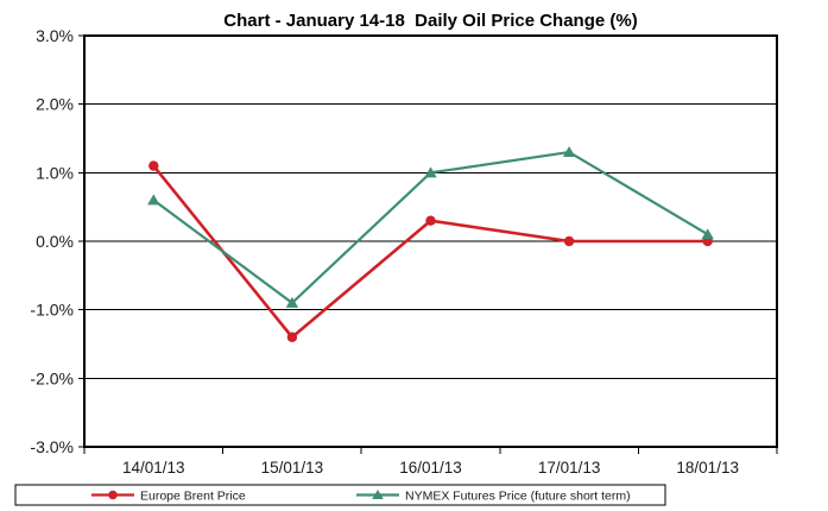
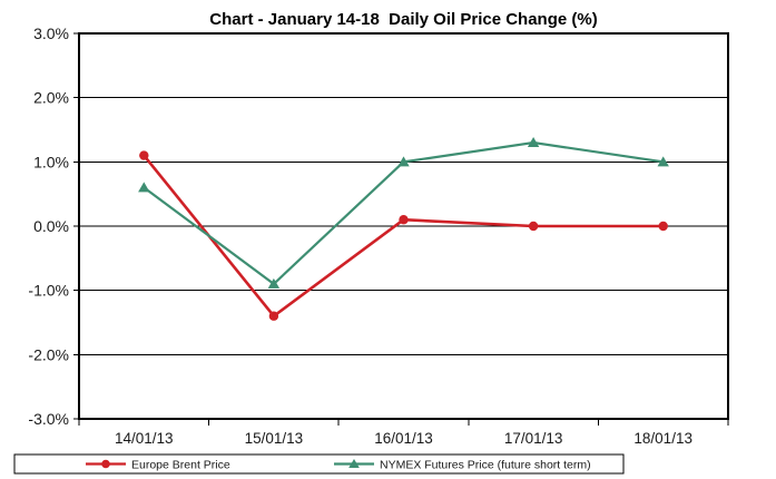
Europe Brent Price/16/01/13: 0.3% -> 0.1%
NYMEX Futures Price (future short term)/18/01/13: 0.1% -> 1.0%
